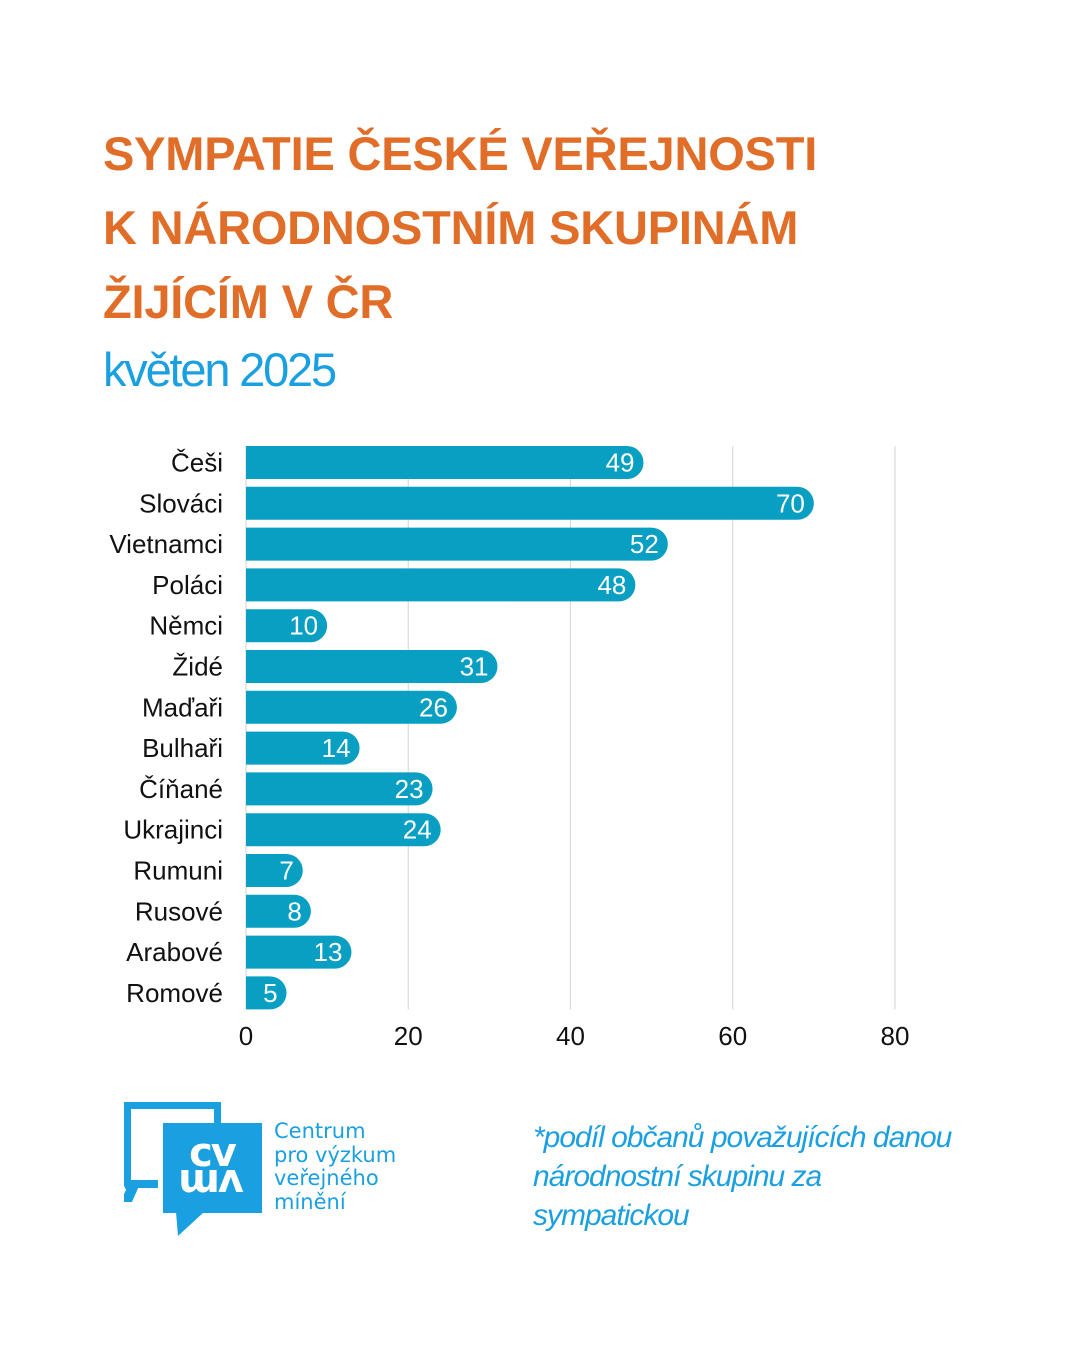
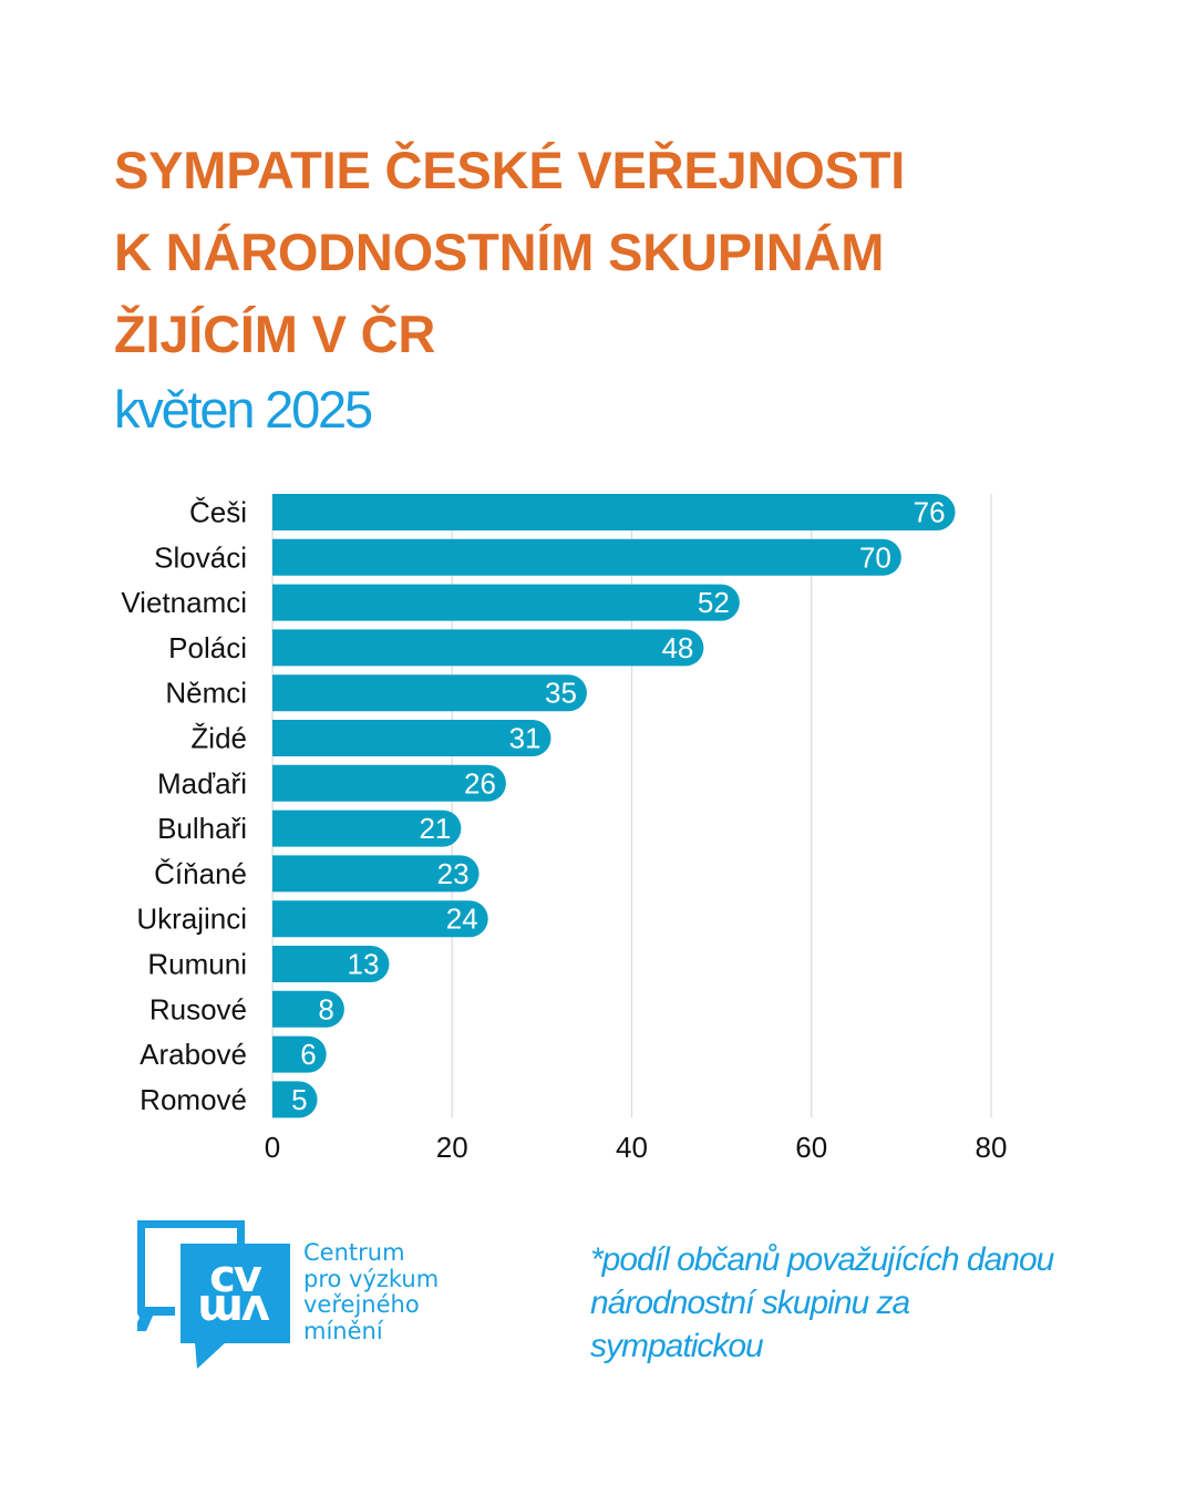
Češi: 49 -> 76
Němci: 10 -> 35
Bulhaři: 14 -> 21
Rumuni: 7 -> 13
Arabové: 13 -> 6
